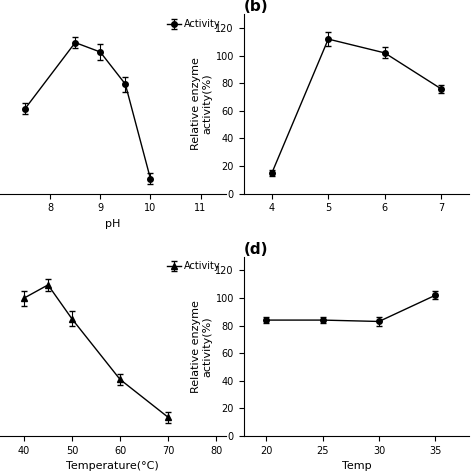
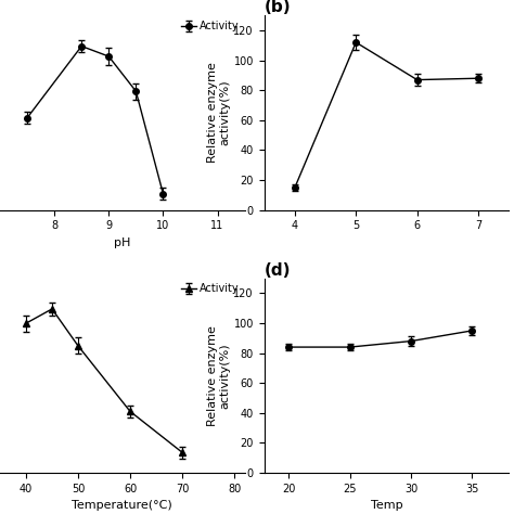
(b)/6: 102 -> 87
(b)/7: 76 -> 88
(d)/30: 83 -> 88
(d)/35: 102 -> 95
